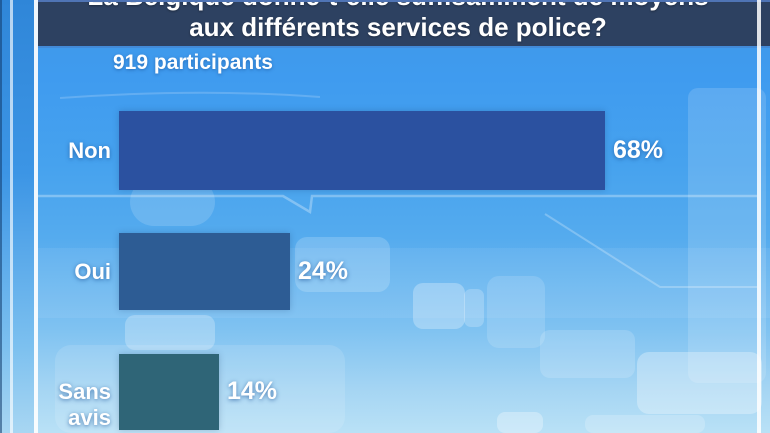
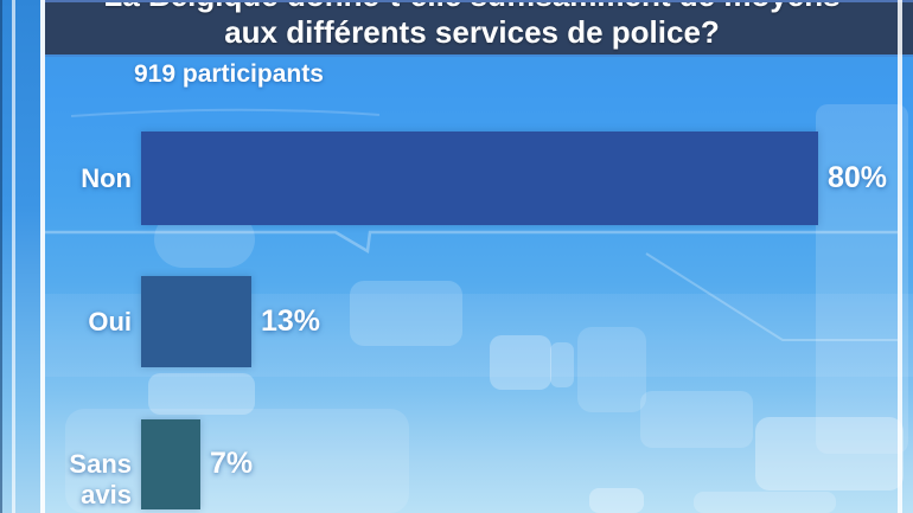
Non: 68% -> 80%
Oui: 24% -> 13%
Sans avis: 14% -> 7%
